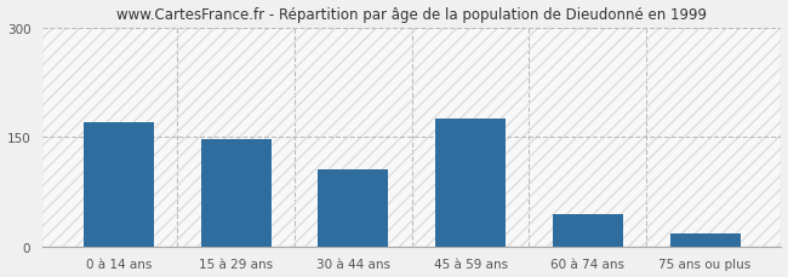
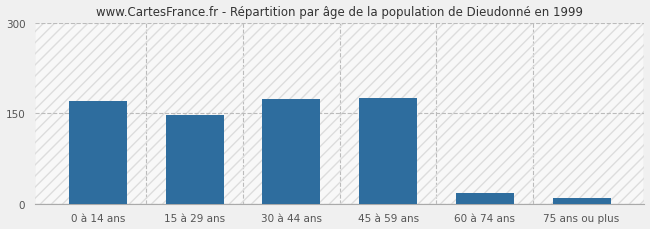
30 à 44 ans: 106 -> 173
60 à 74 ans: 44 -> 18
75 ans ou plus: 18 -> 9
